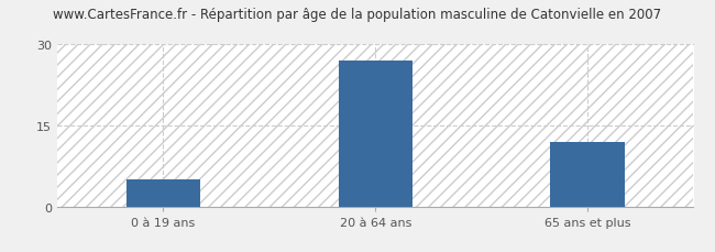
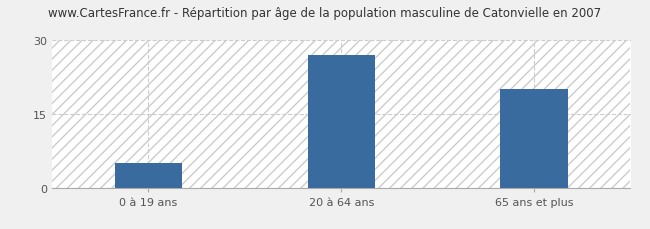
65 ans et plus: 12 -> 20
